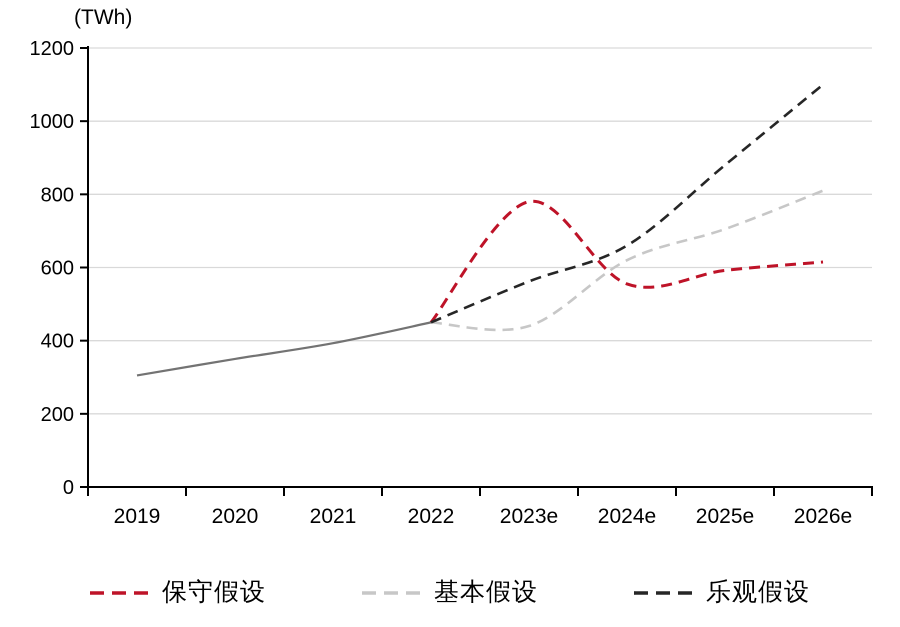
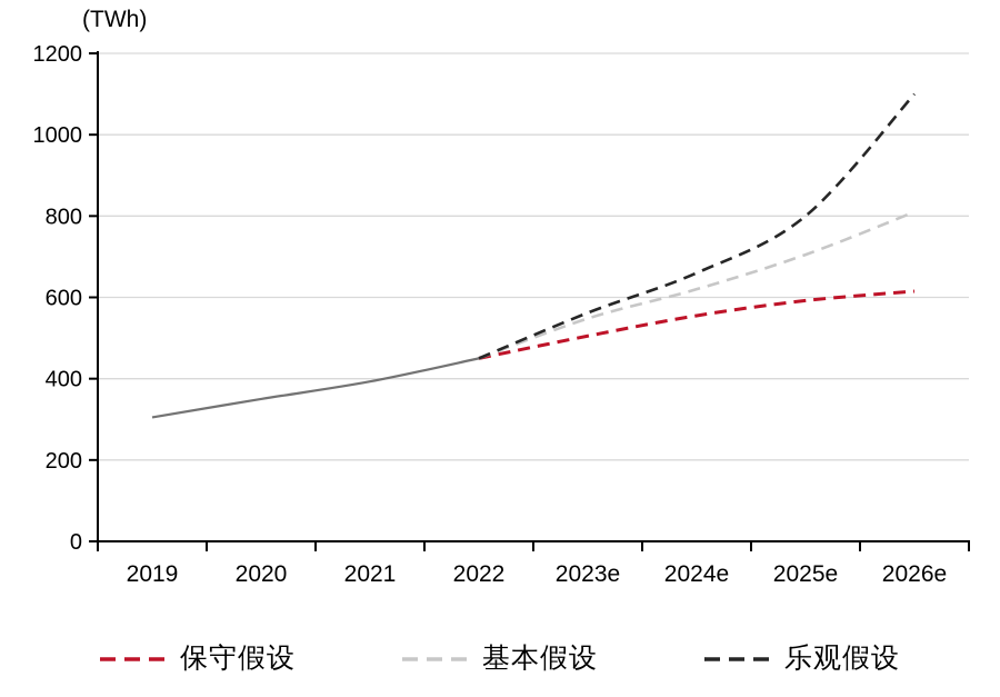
保守假设/2023e: 780 -> 500
基本假设/2023e: 440 -> 550
乐观假设/2025e: 880 -> 800
